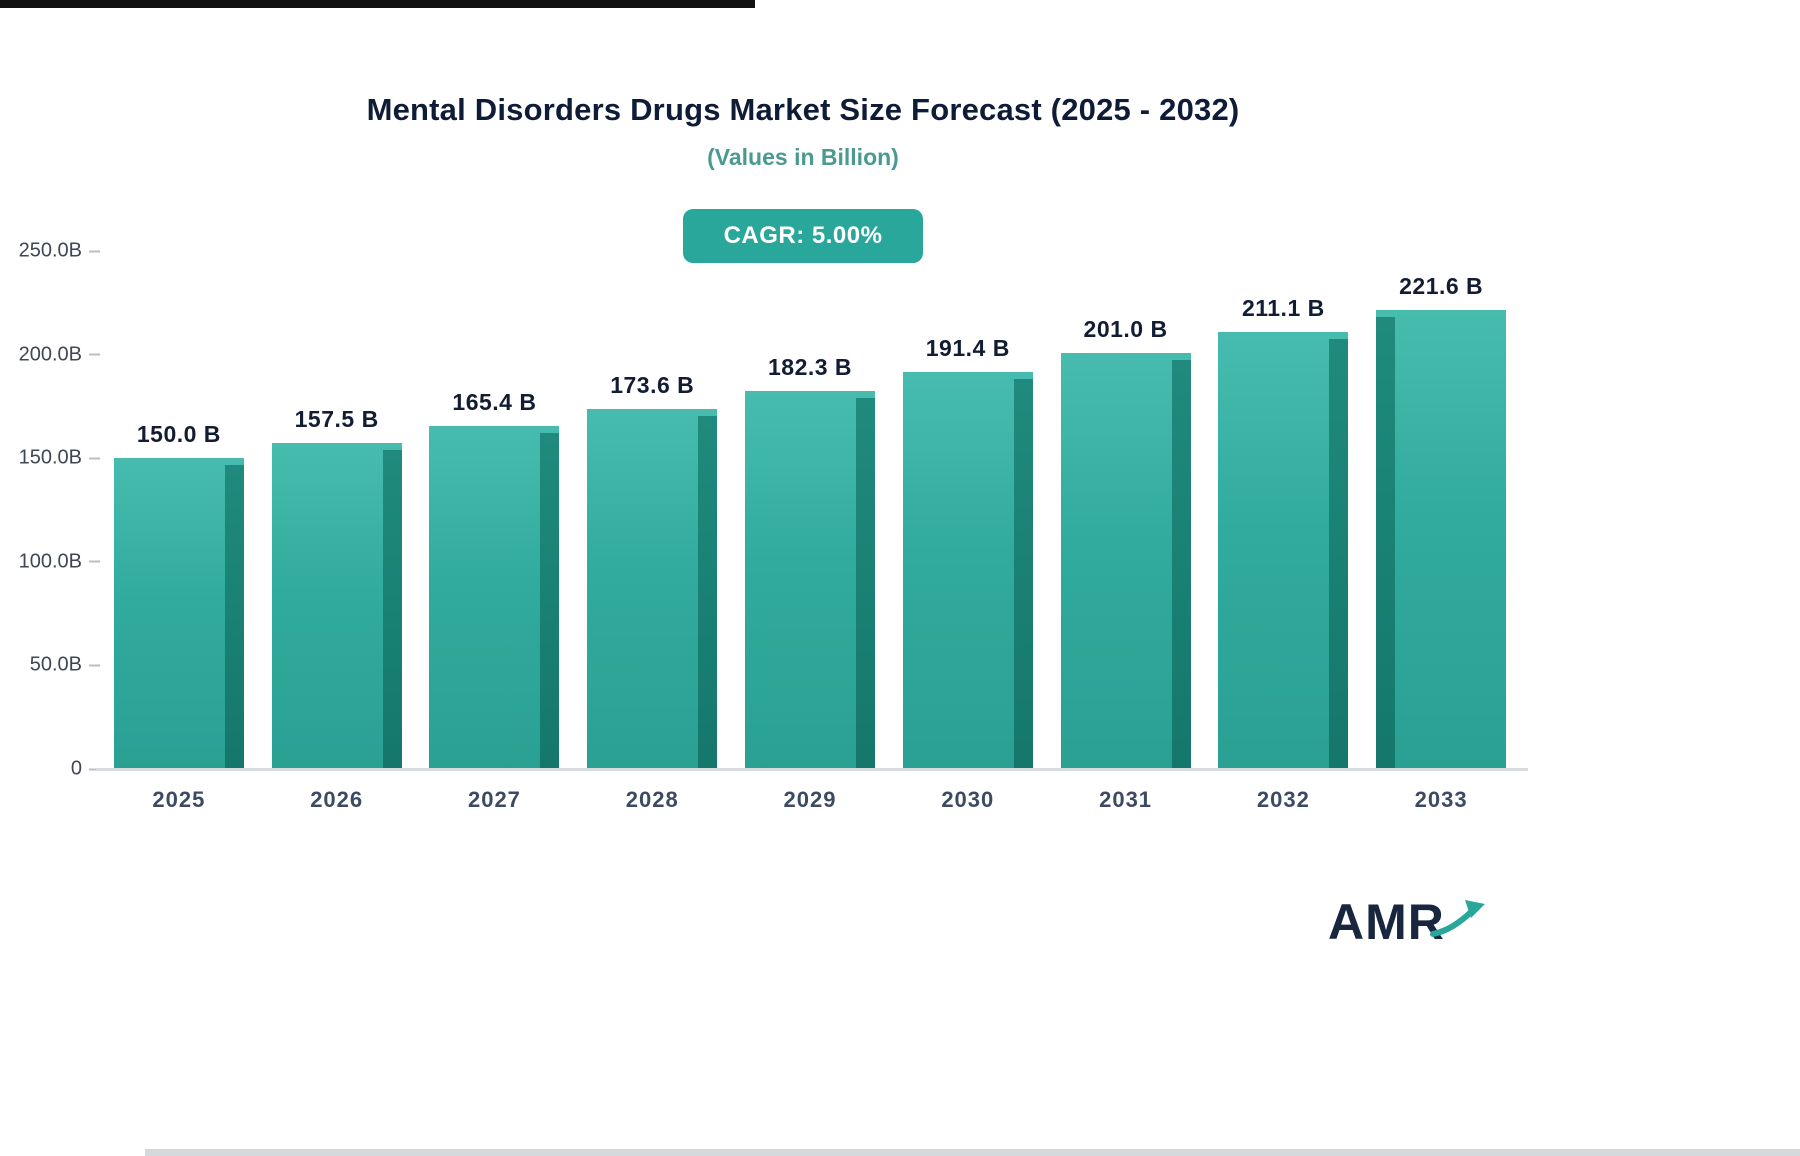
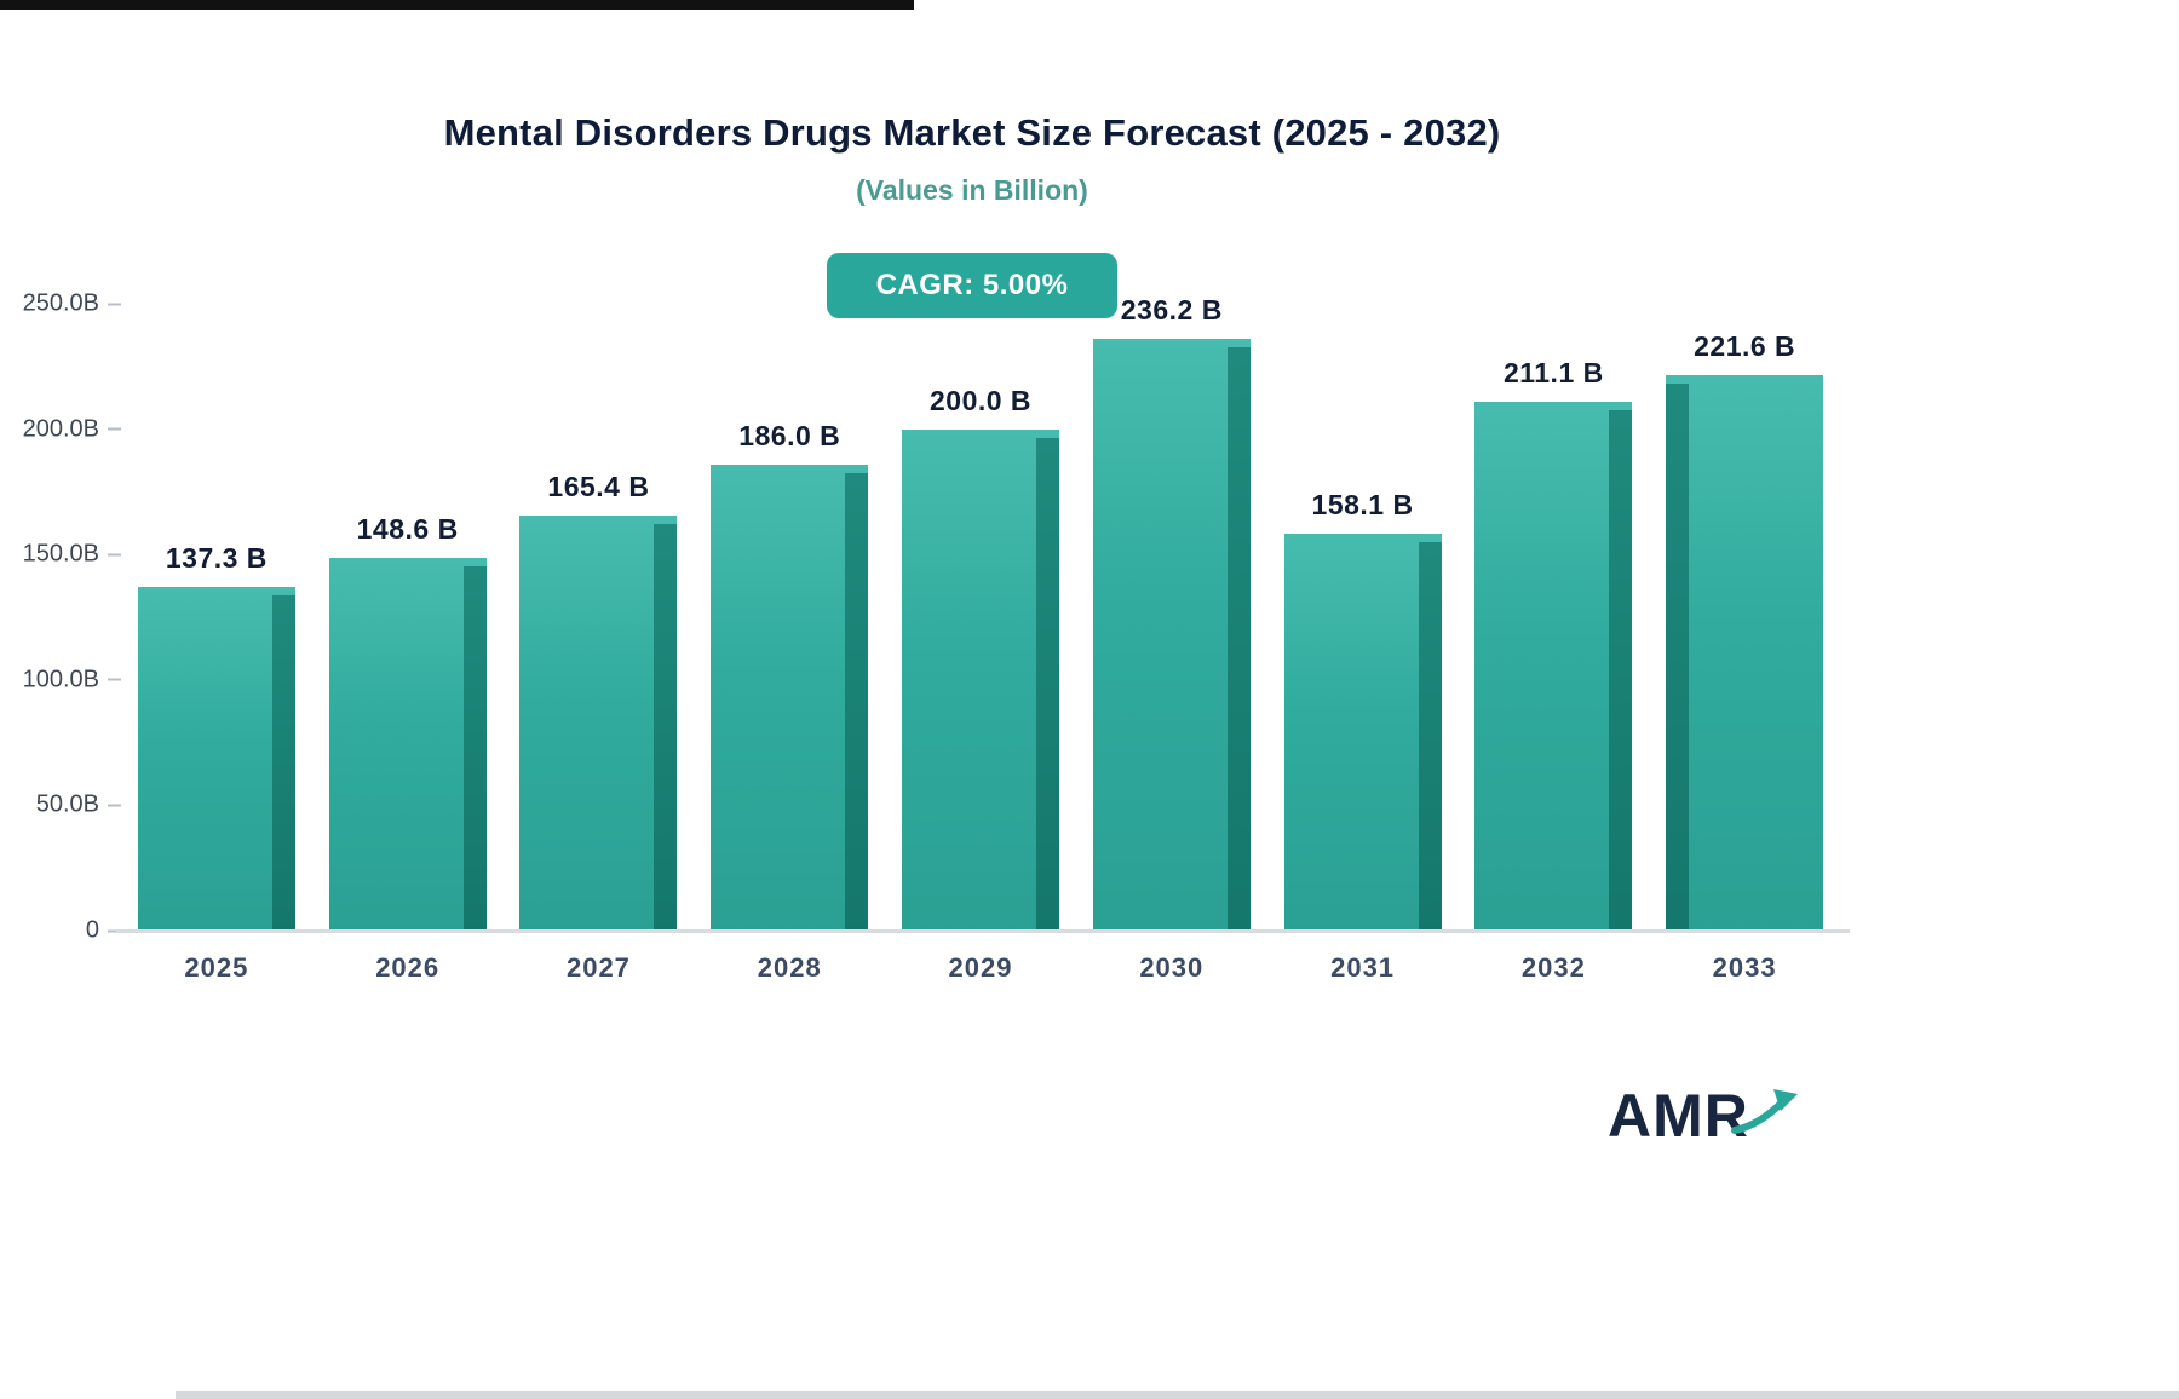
2025: 150.0 -> 137.3
2026: 157.5 -> 148.6
2028: 173.6 -> 186.0
2029: 182.3 -> 200.0
2030: 191.4 -> 236.2
2031: 201.0 -> 158.1
